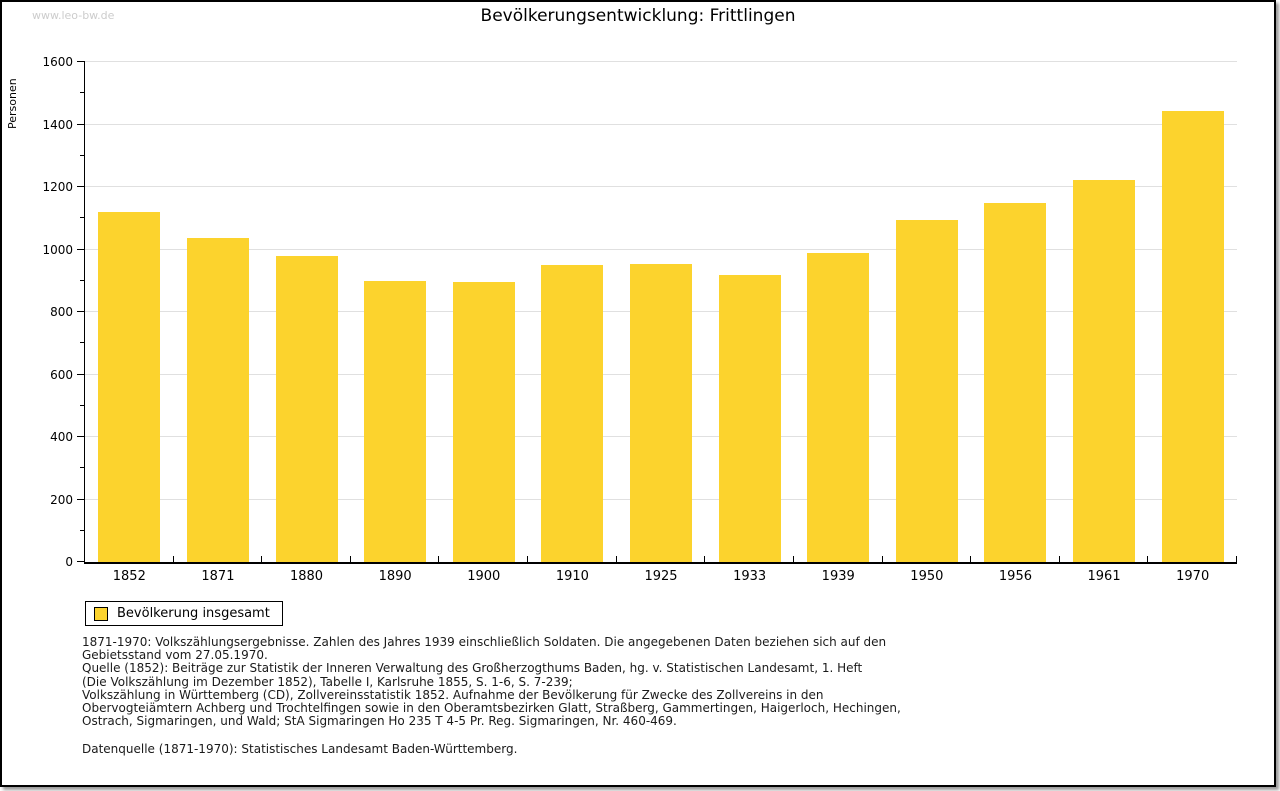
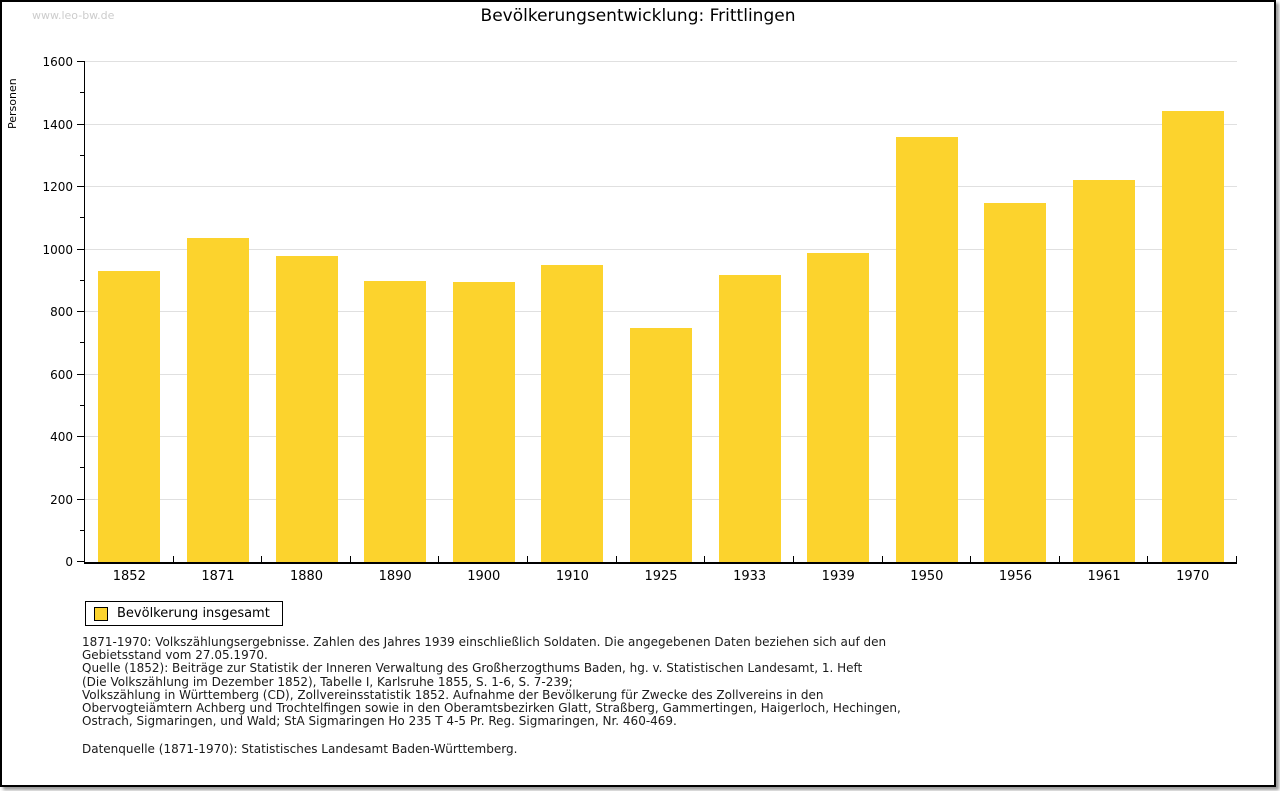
1852: 1120 -> 930
1925: 950 -> 750
1950: 1100 -> 1360
